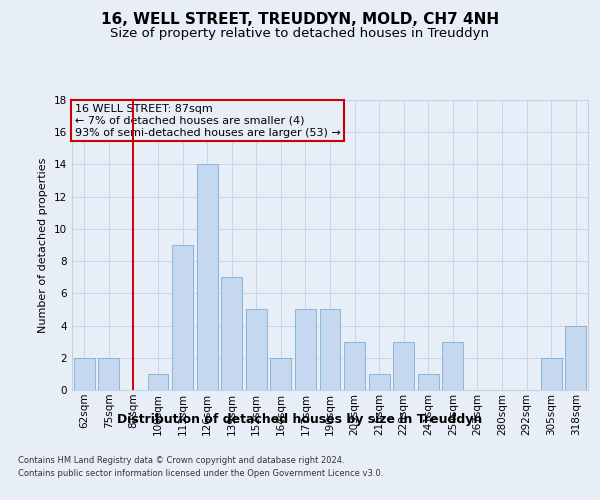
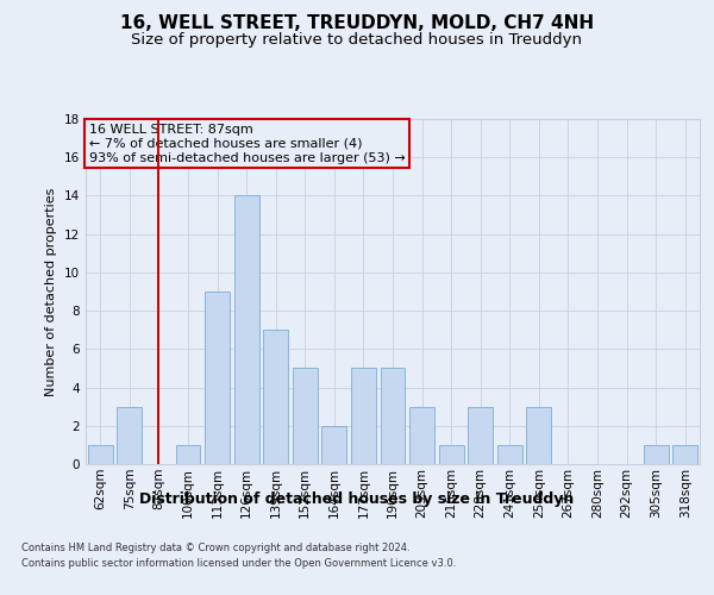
62sqm: 2 -> 1
75sqm: 2 -> 3
305sqm: 2 -> 1
318sqm: 4 -> 1
